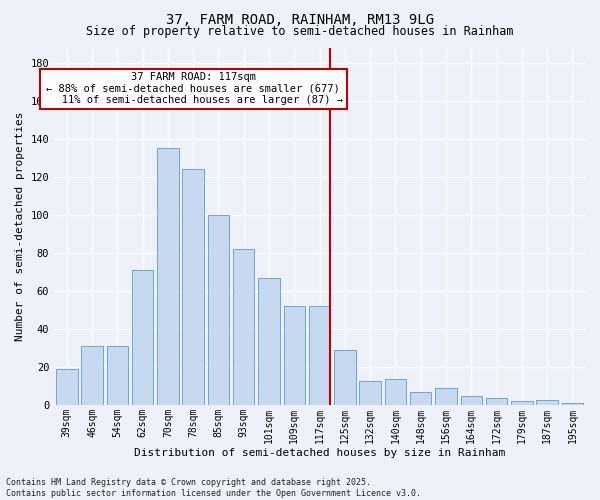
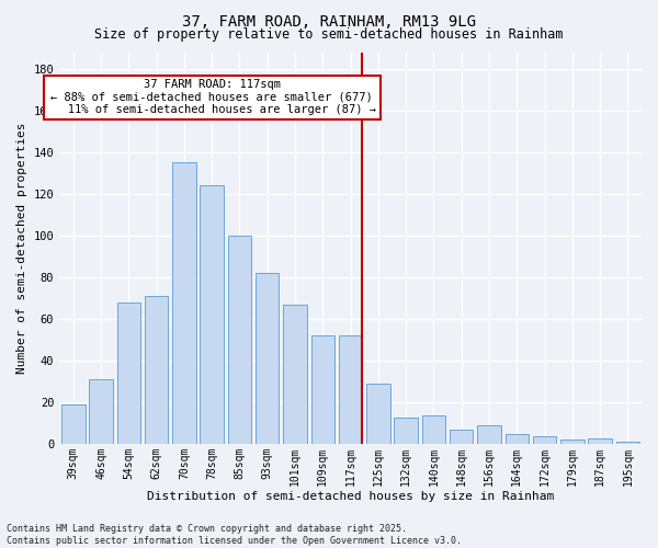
54sqm: 31 -> 68
